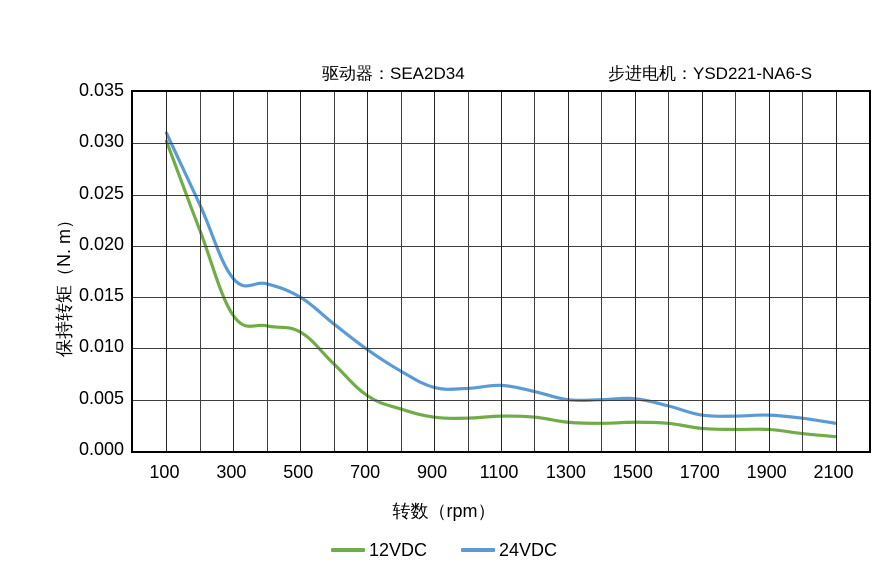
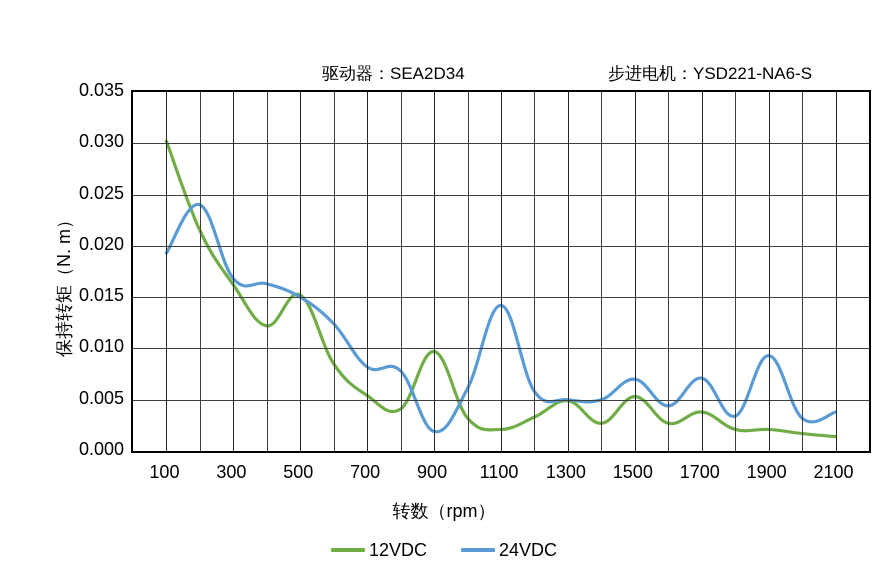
24VDC/100: 0.0310 -> 0.0193
12VDC/300: 0.0132 -> 0.0162
12VDC/500: 0.0116 -> 0.0152
24VDC/700: 0.0099 -> 0.0082
12VDC/900: 0.0033 -> 0.0097
24VDC/900: 0.0062 -> 0.0019
12VDC/1100: 0.0034 -> 0.0021
24VDC/1100: 0.0064 -> 0.0142
12VDC/1300: 0.0028 -> 0.0049
12VDC/1500: 0.0028 -> 0.0053
24VDC/1500: 0.0051 -> 0.0070
12VDC/1700: 0.0022 -> 0.0038
24VDC/1700: 0.0035 -> 0.0071
24VDC/1900: 0.0035 -> 0.0093
24VDC/2100: 0.0027 -> 0.0038
